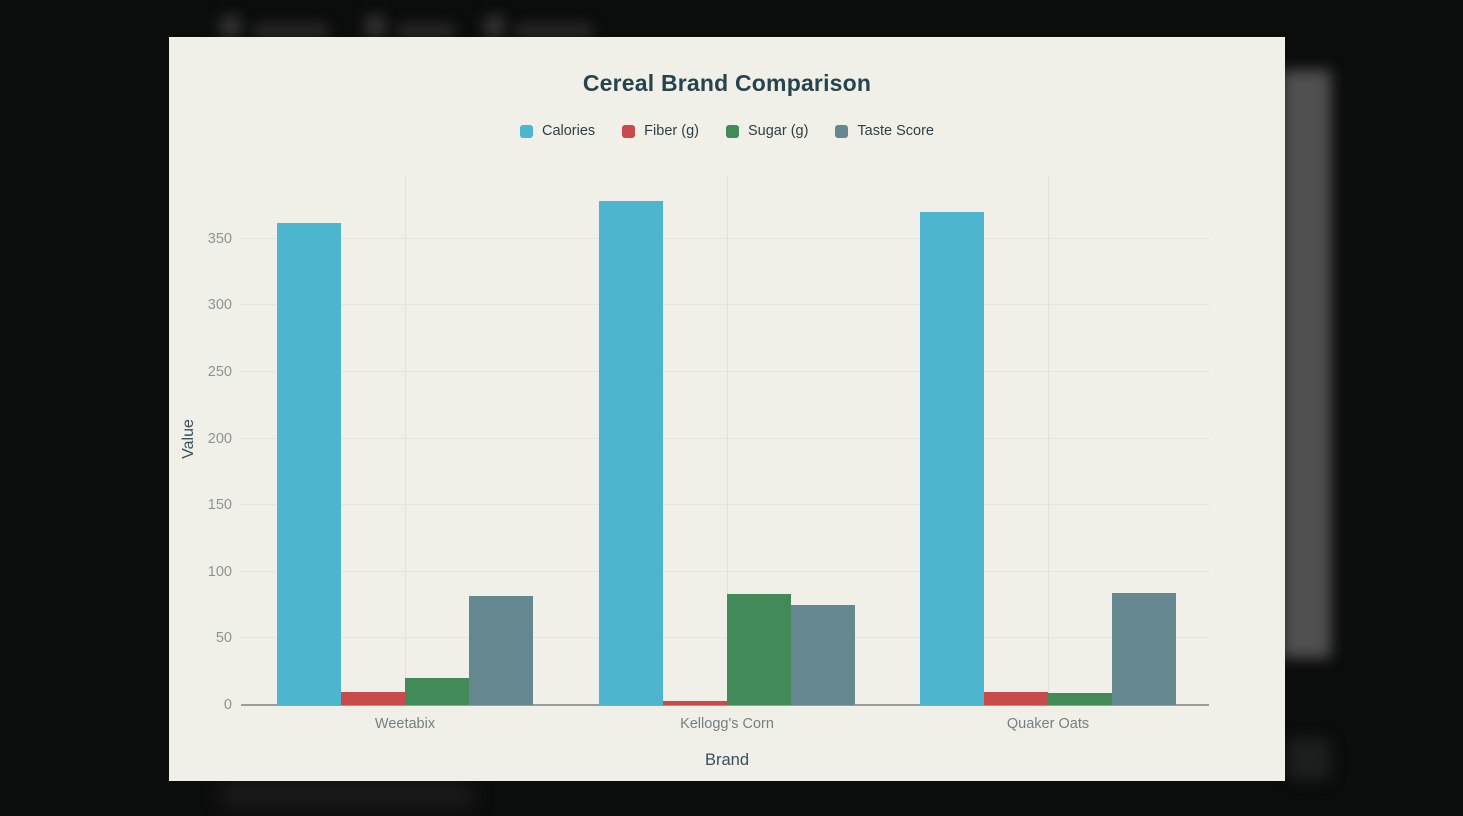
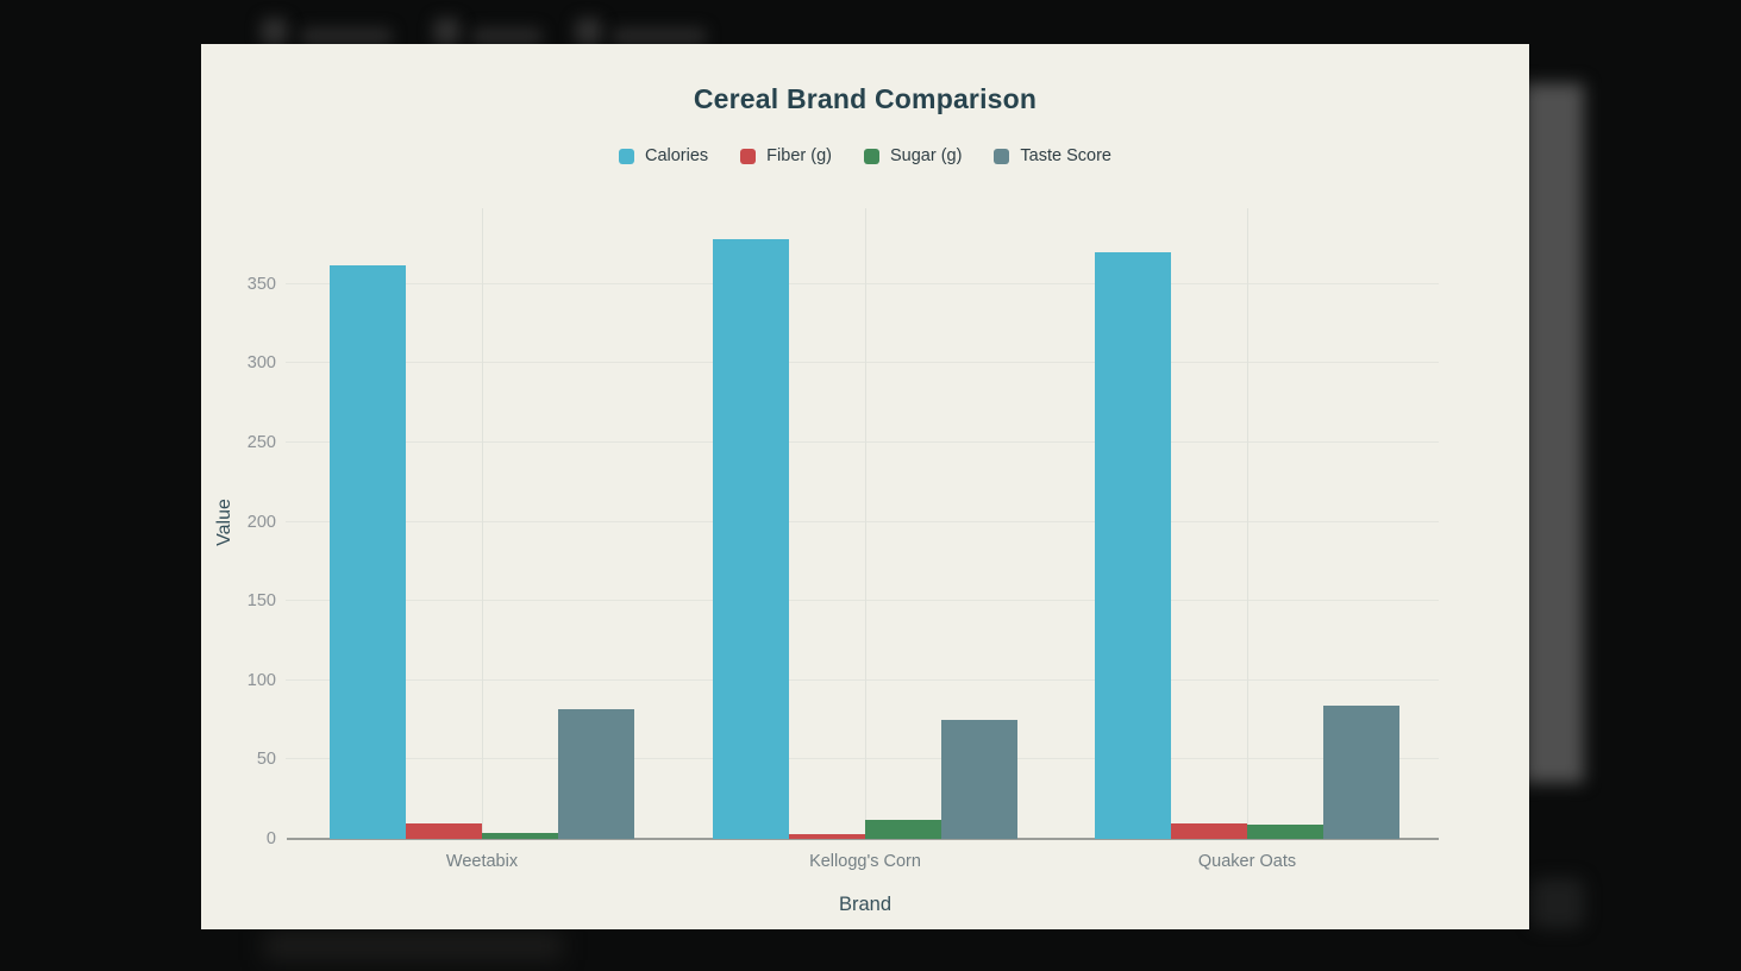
Sugar (g)/Weetabix: 20 -> 4
Sugar (g)/Kellogg's Corn: 83 -> 12
